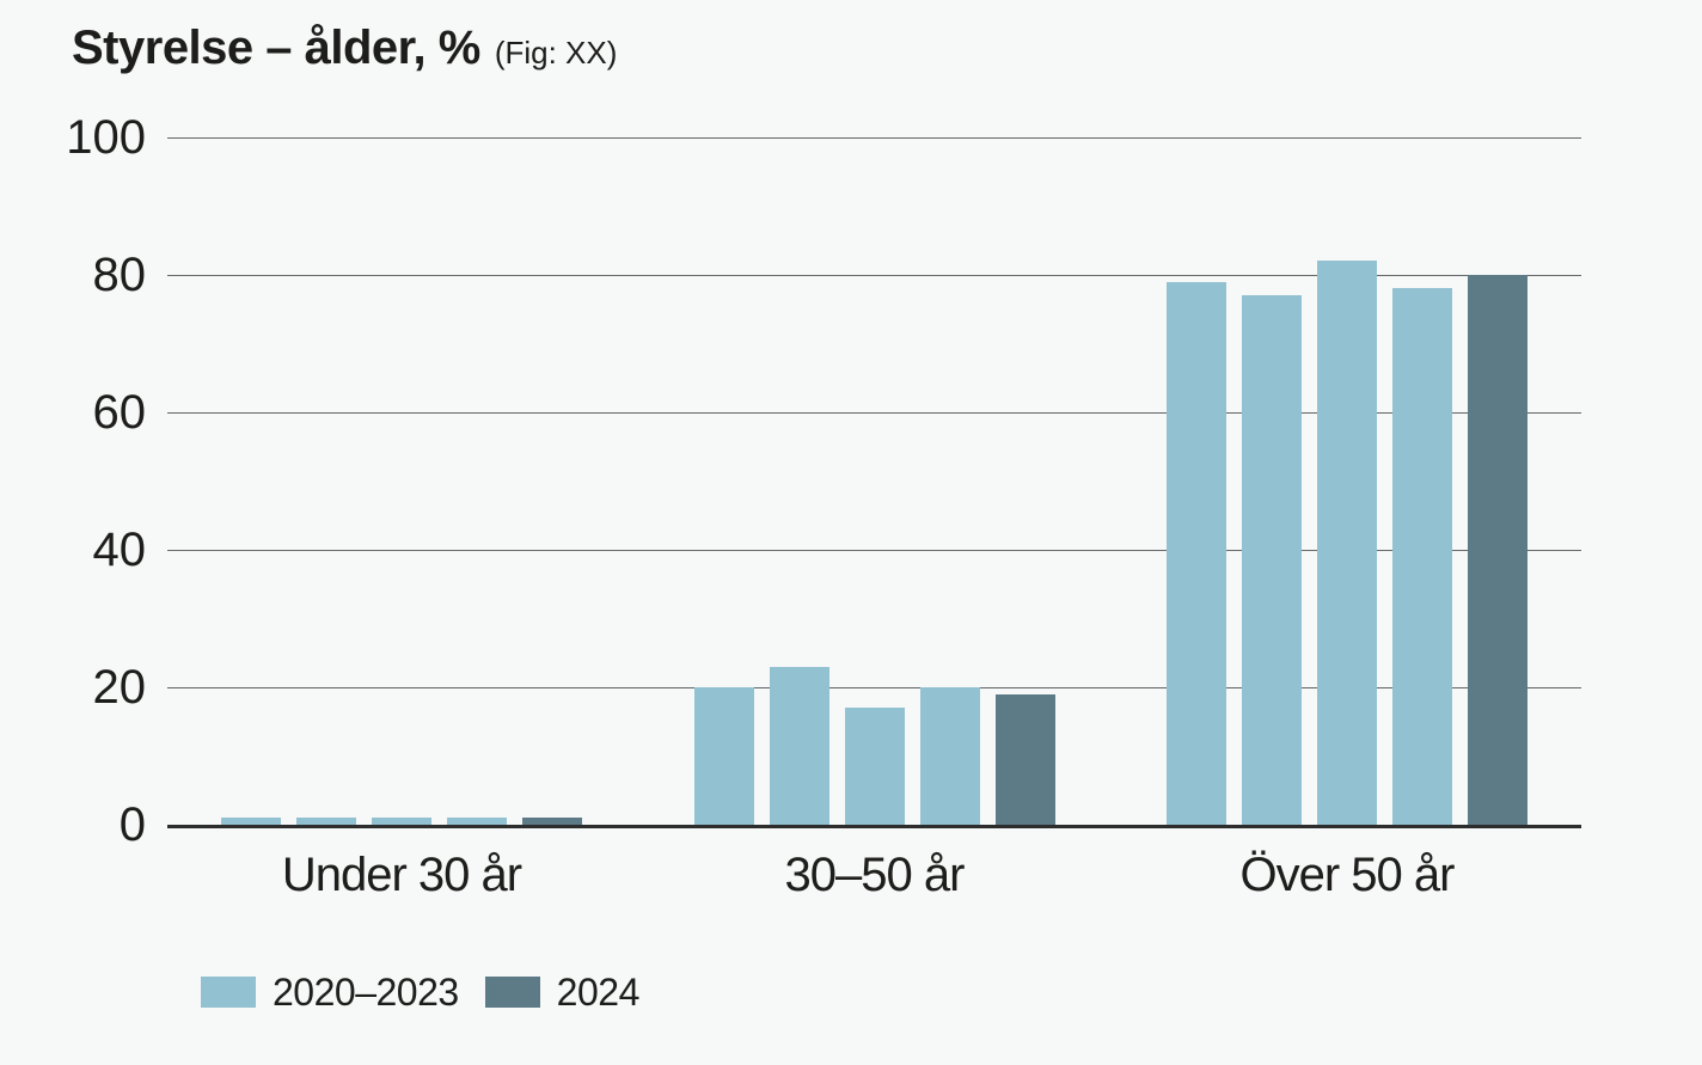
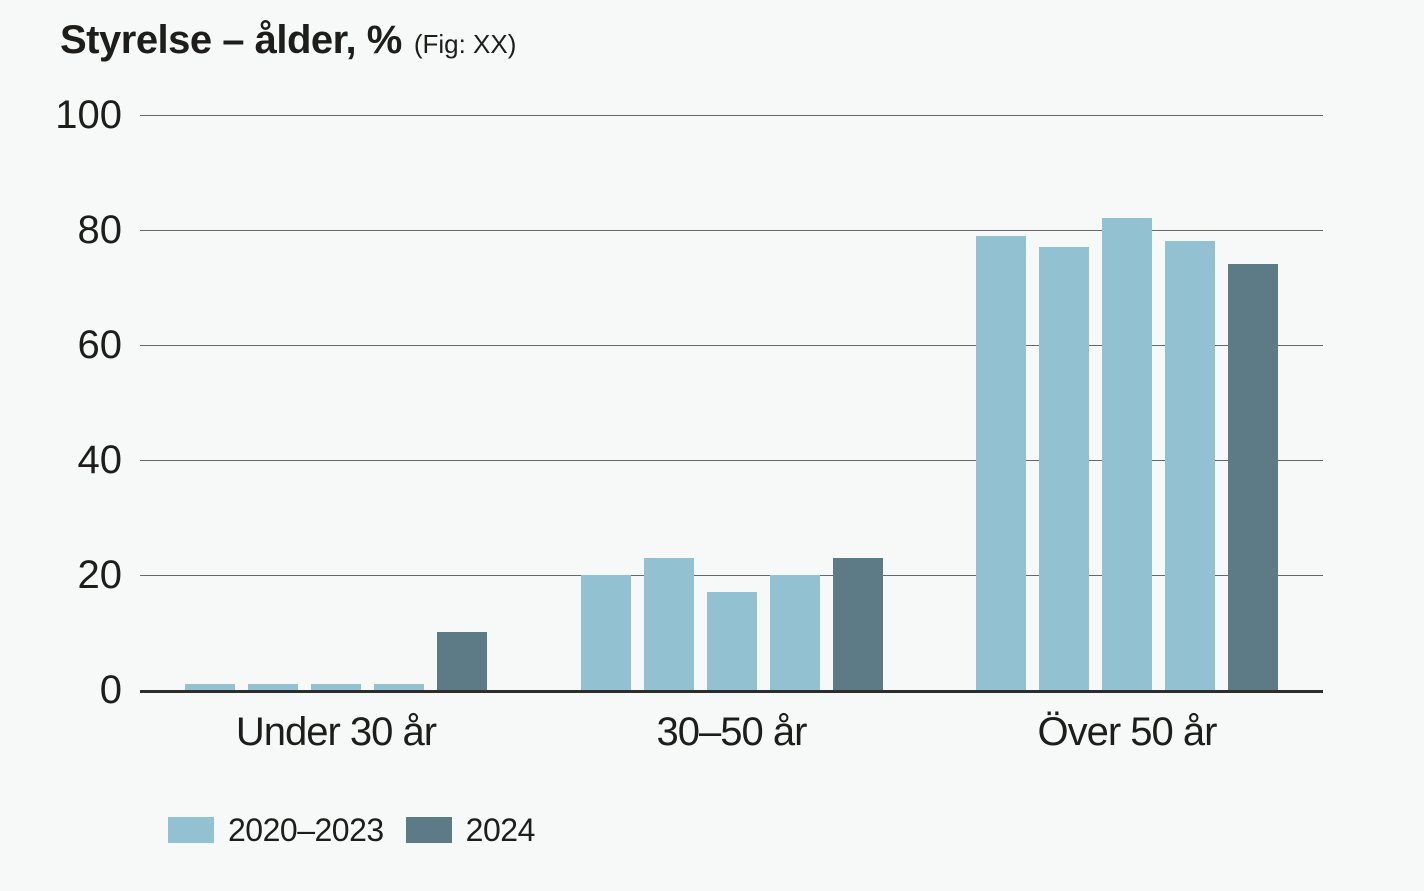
2024/Under 30 år: 1 -> 10
2024/30–50 år: 19 -> 23
2024/Över 50 år: 80 -> 74
